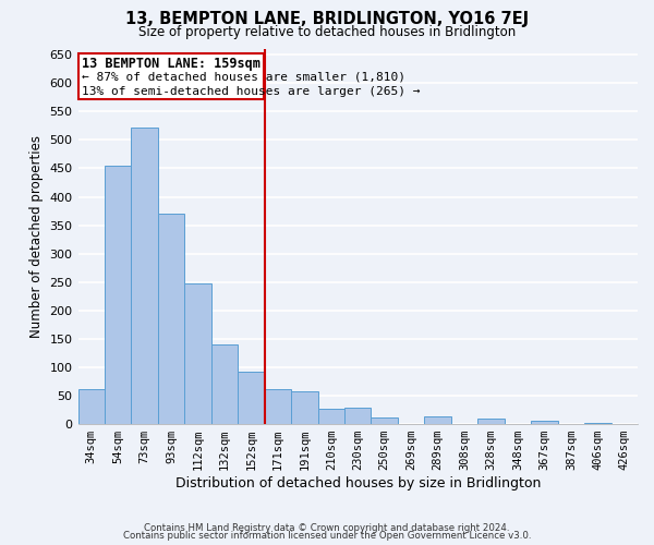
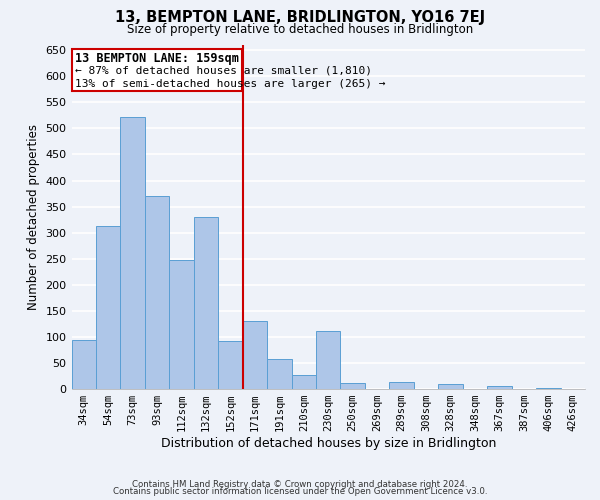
34sqm: 62 -> 94
54sqm: 455 -> 312
132sqm: 140 -> 330
171sqm: 62 -> 130
230sqm: 28 -> 112
